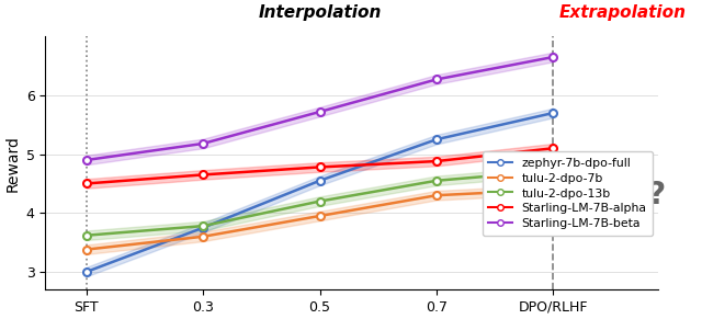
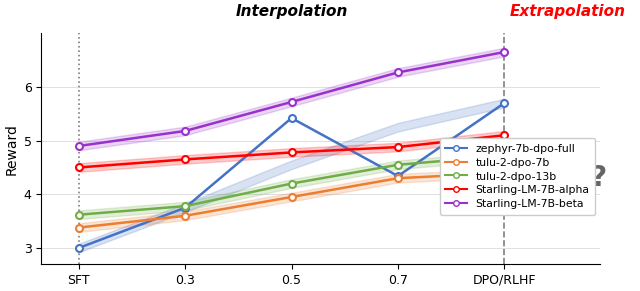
zephyr-7b-dpo-full/0.5: 4.55 -> 5.42
zephyr-7b-dpo-full/0.7: 5.25 -> 4.34
